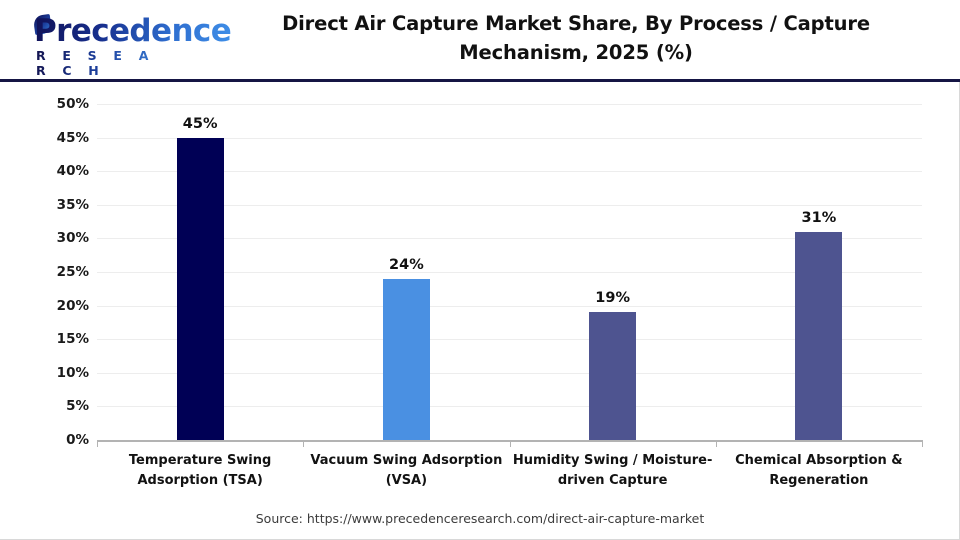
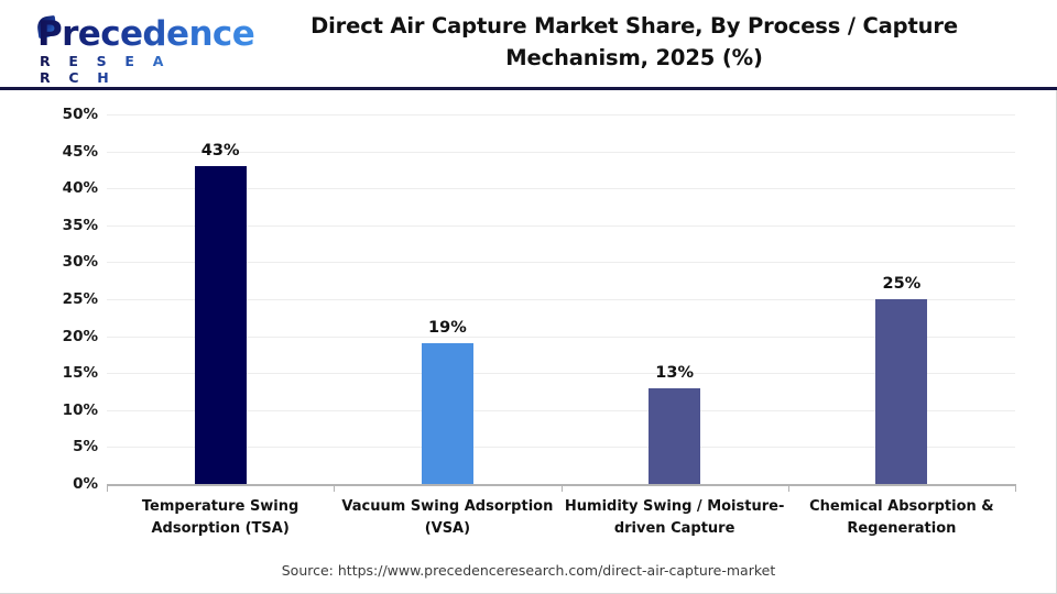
Temperature Swing Adsorption (TSA): 45% -> 43%
Vacuum Swing Adsorption (VSA): 24% -> 19%
Humidity Swing / Moisture-driven Capture: 19% -> 13%
Chemical Absorption & Regeneration: 31% -> 25%
